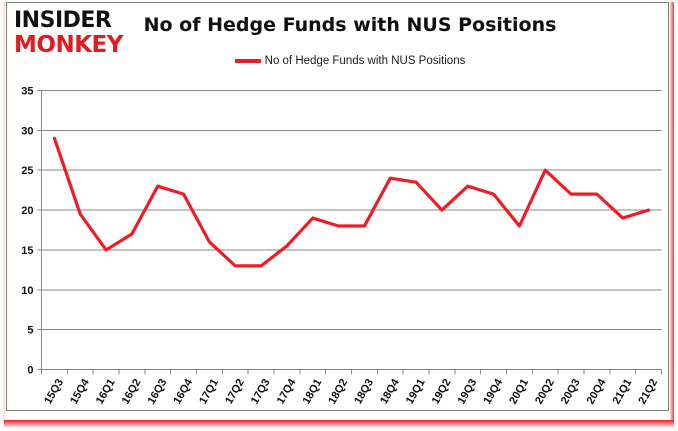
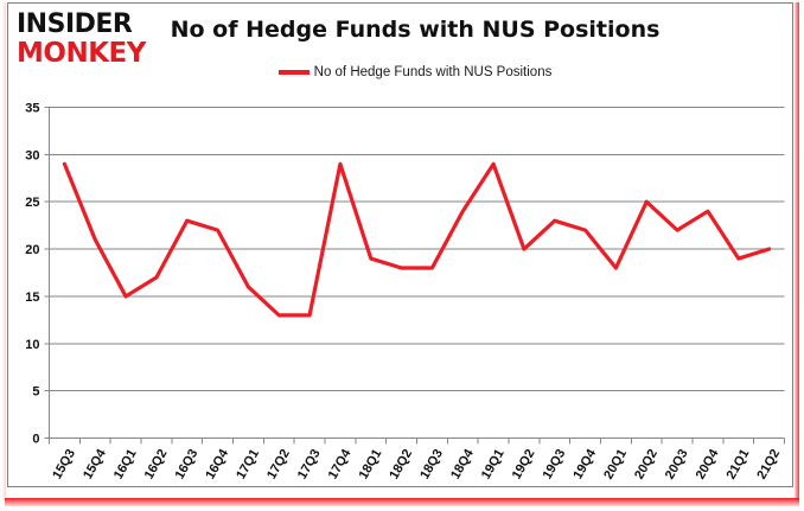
15Q4: 20 -> 21
17Q4: 16 -> 29
19Q1: 24 -> 29
20Q4: 22 -> 24
